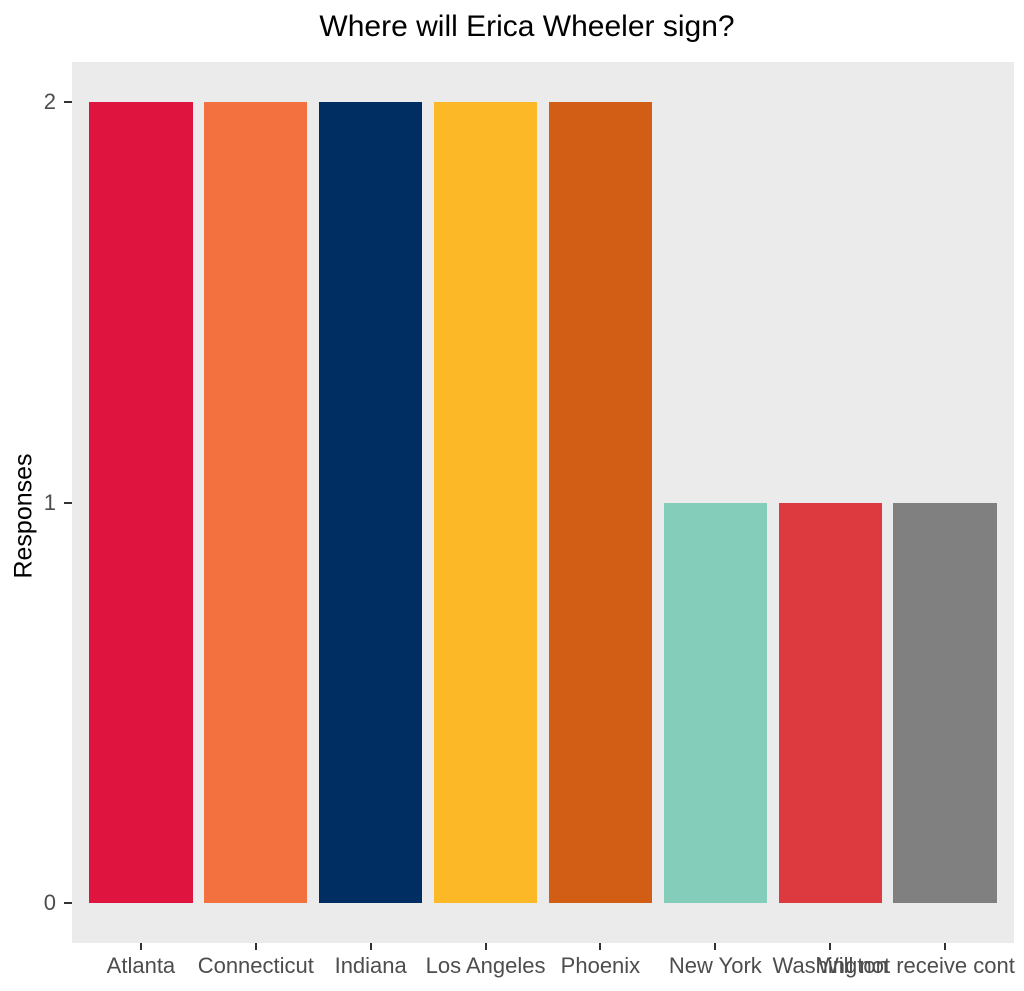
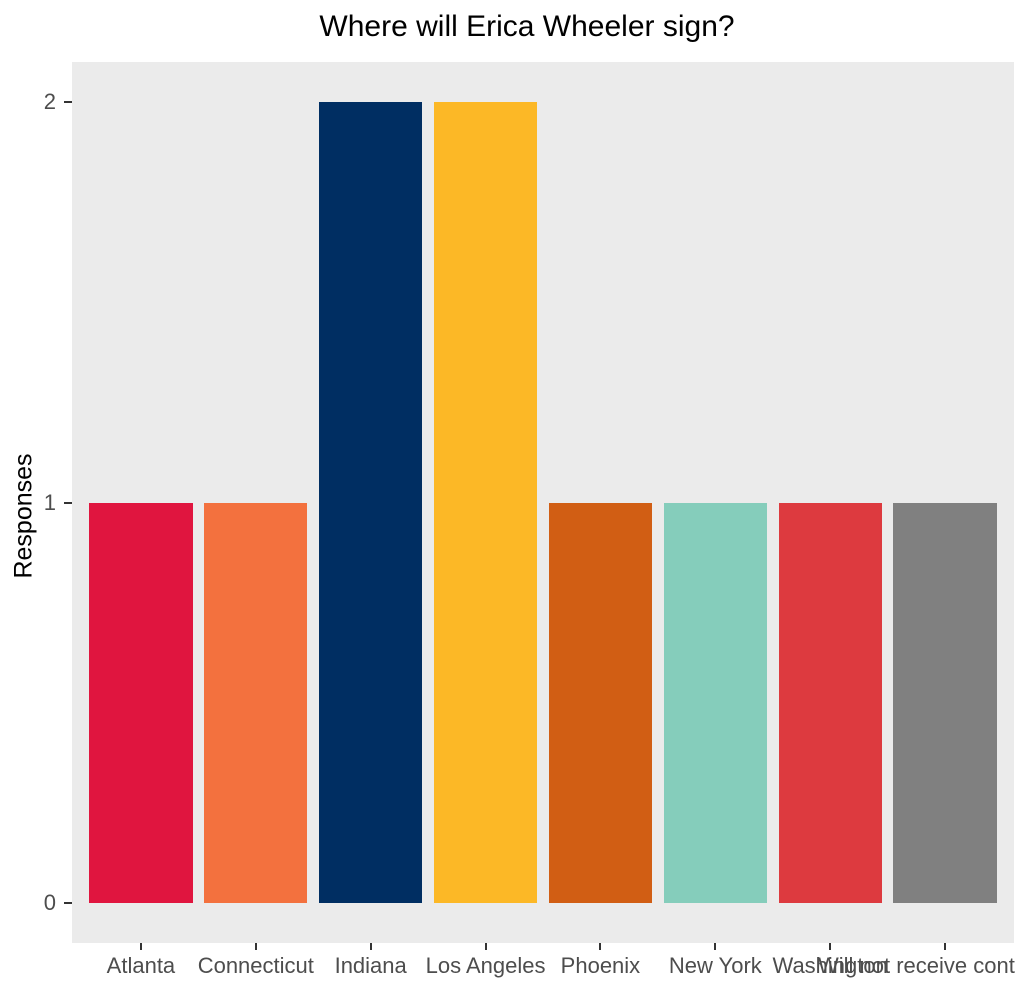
Atlanta: 2 -> 1
Connecticut: 2 -> 1
Phoenix: 2 -> 1
